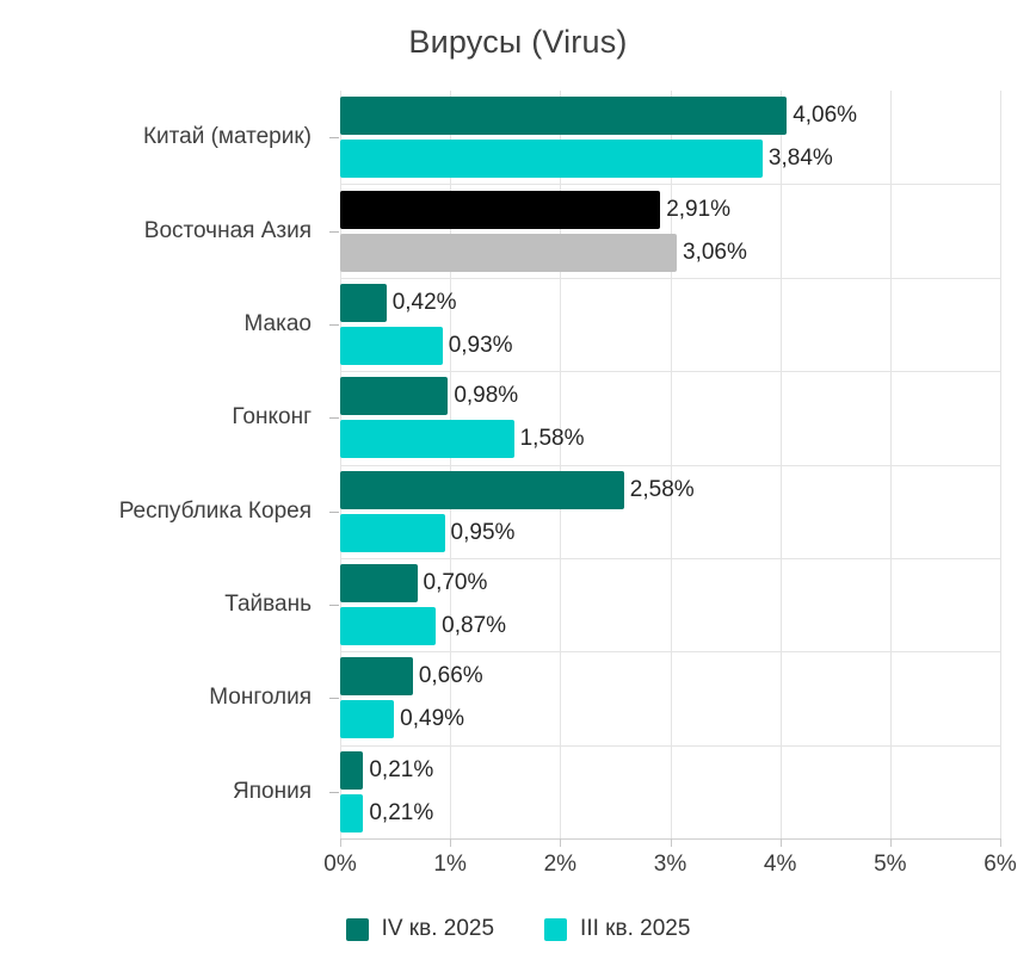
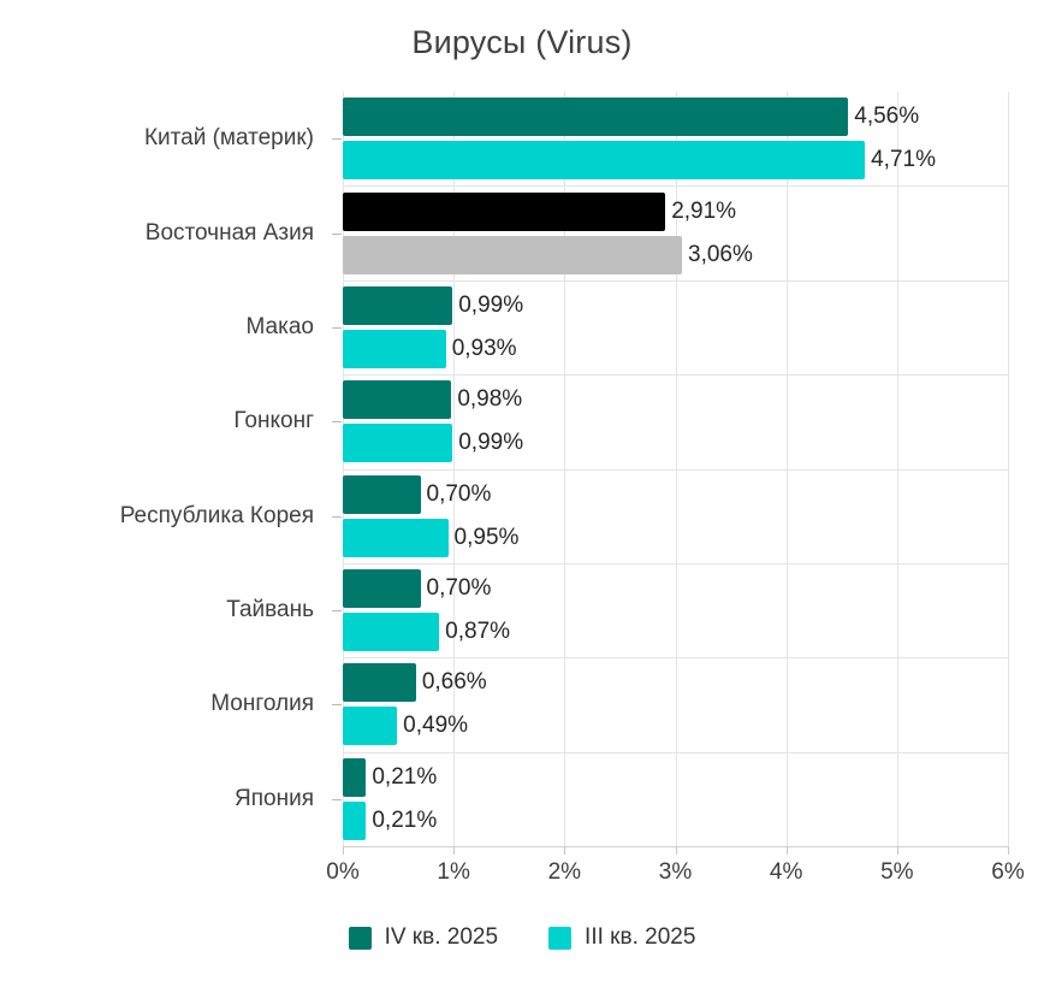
IV кв. 2025/Китай (материк): 4,06% -> 4,56%
III кв. 2025/Китай (материк): 3,84% -> 4,71%
IV кв. 2025/Макао: 0,42% -> 0,99%
III кв. 2025/Гонконг: 1,58% -> 0,99%
IV кв. 2025/Республика Корея: 2,58% -> 0,70%
